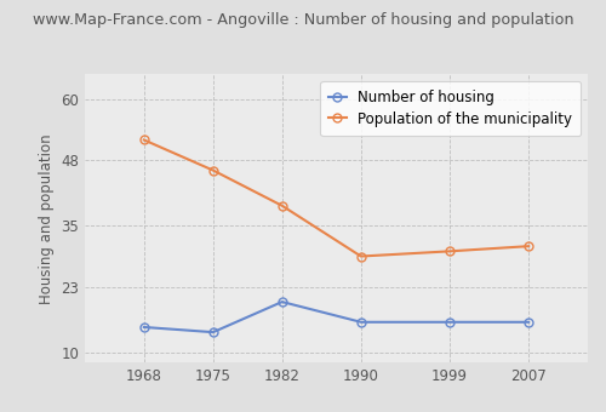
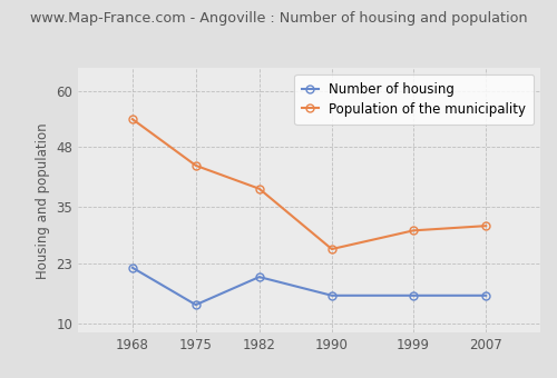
Number of housing/1968: 15 -> 22
Population of the municipality/1968: 52 -> 54
Population of the municipality/1975: 46 -> 44
Population of the municipality/1990: 29 -> 26
